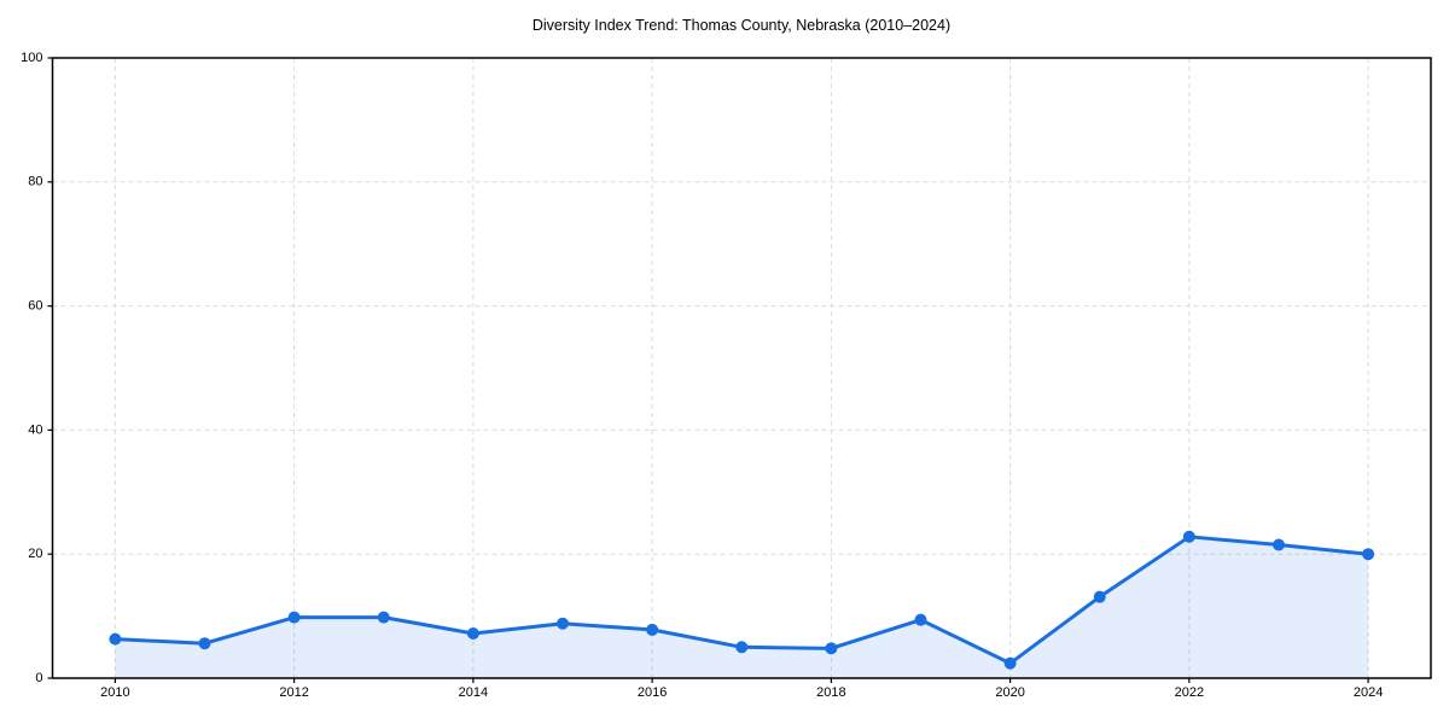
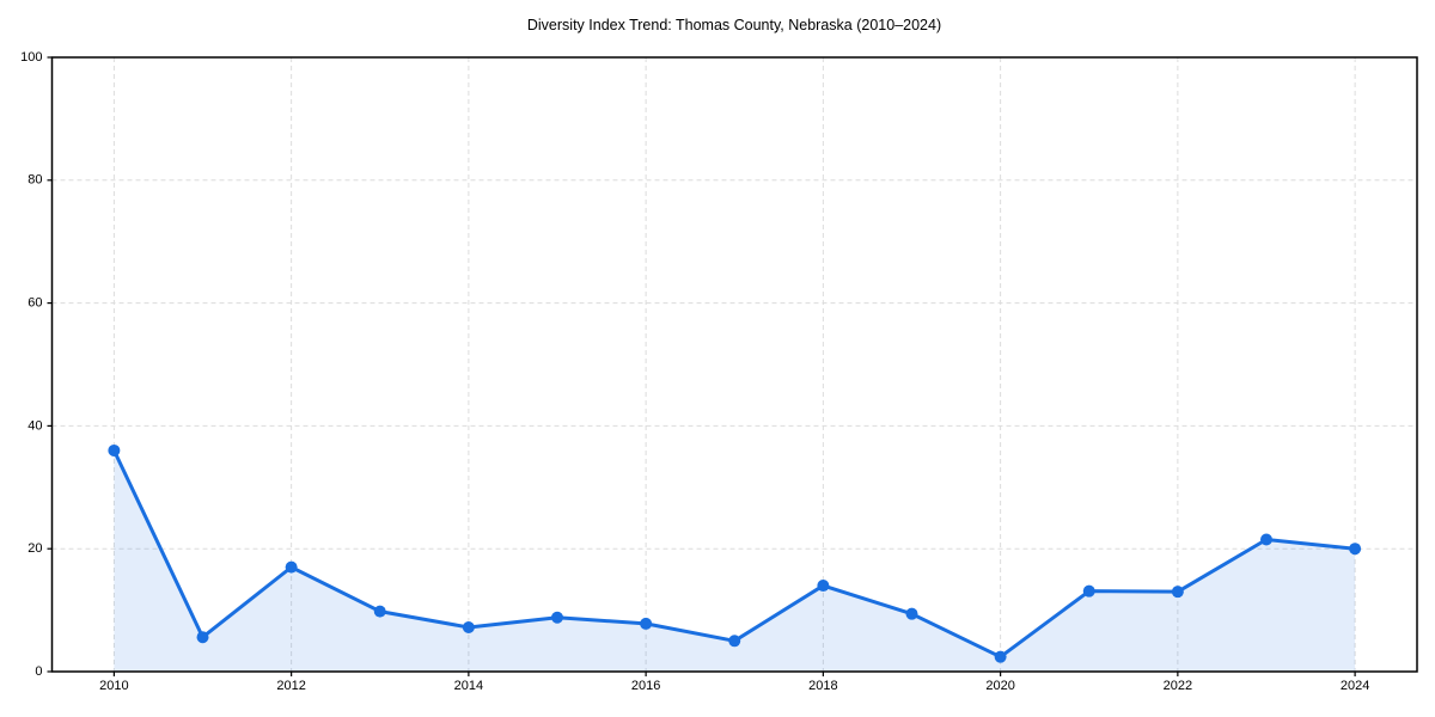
2010: 6 -> 36
2012: 10 -> 17
2018: 5 -> 14
2022: 23 -> 13
